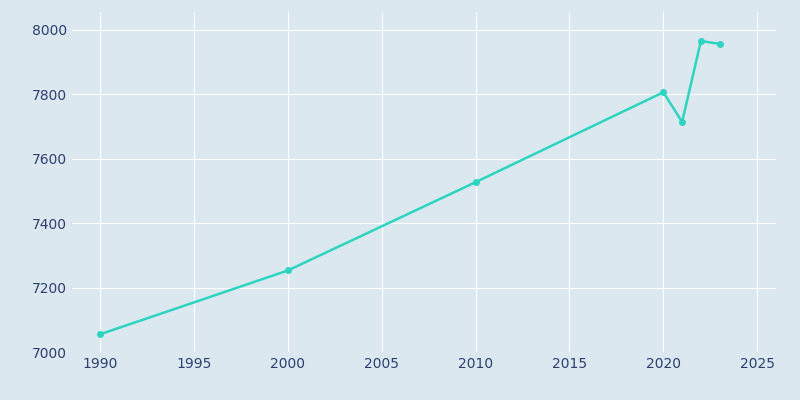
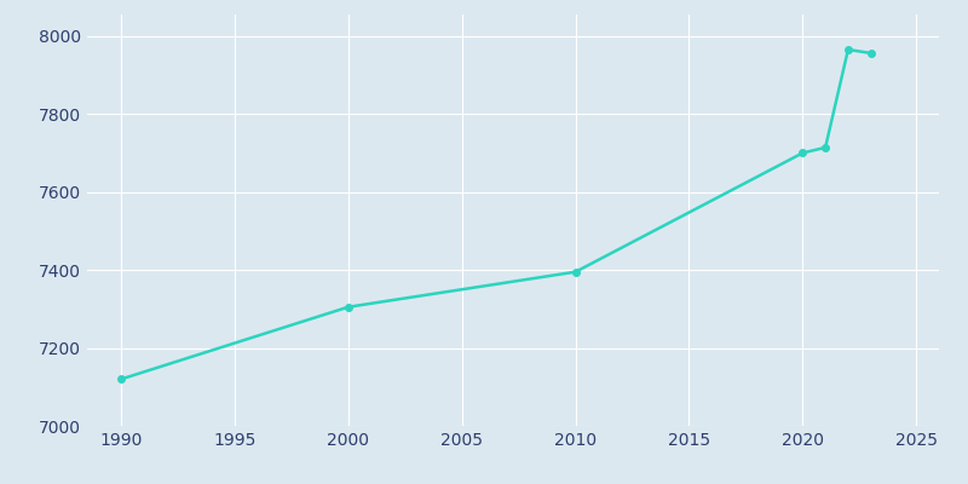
1990: 7055 -> 7120
2000: 7253 -> 7305
2010: 7527 -> 7395
2020: 7806 -> 7700
